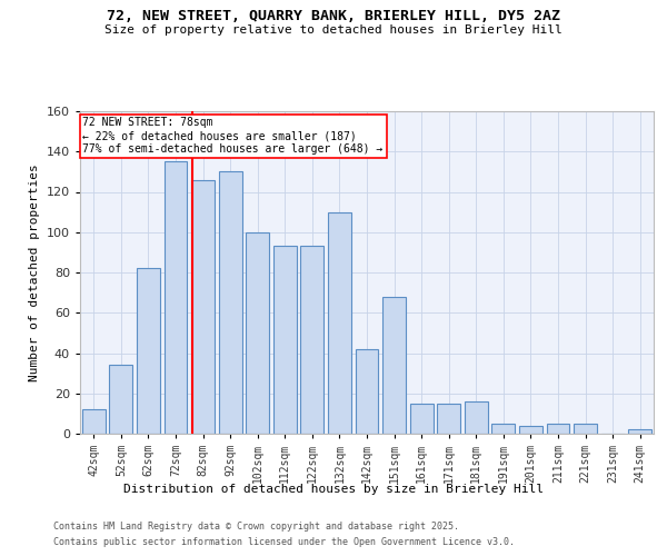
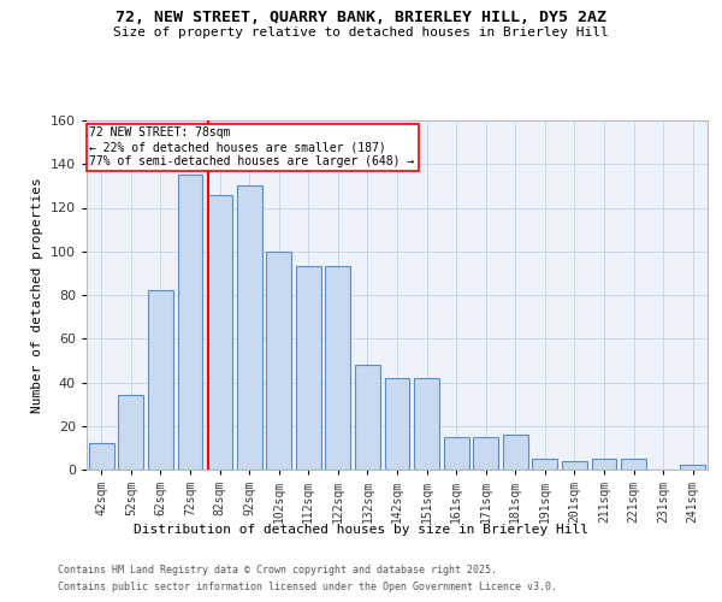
132sqm: 110 -> 48
151sqm: 68 -> 42
